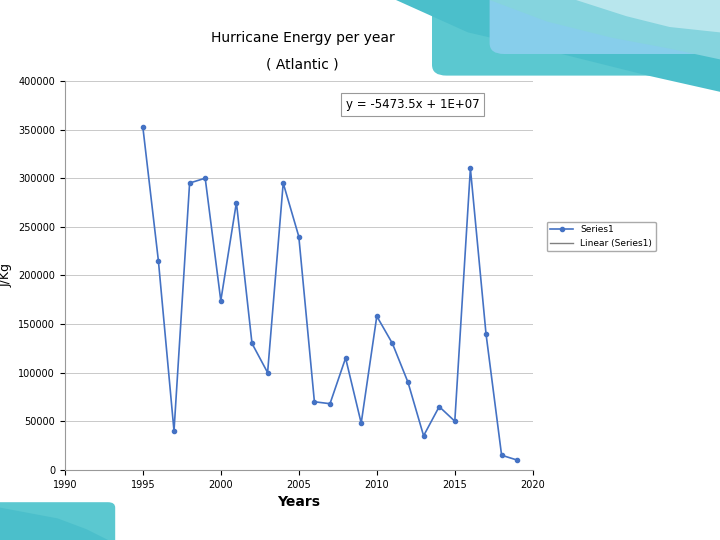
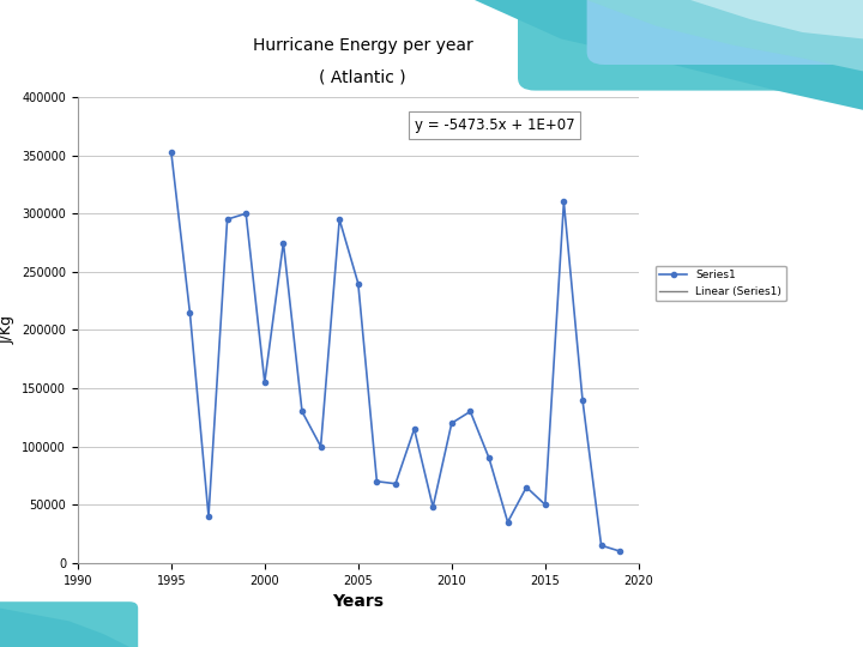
2000: 174000 -> 155000
2010: 158000 -> 120000
